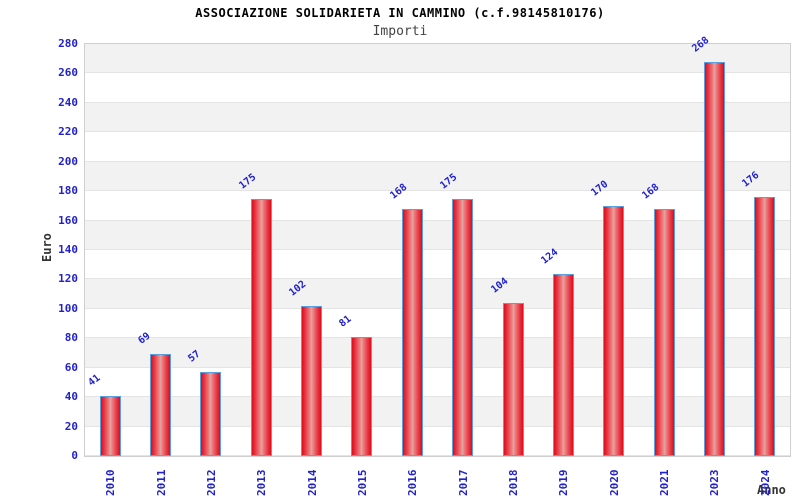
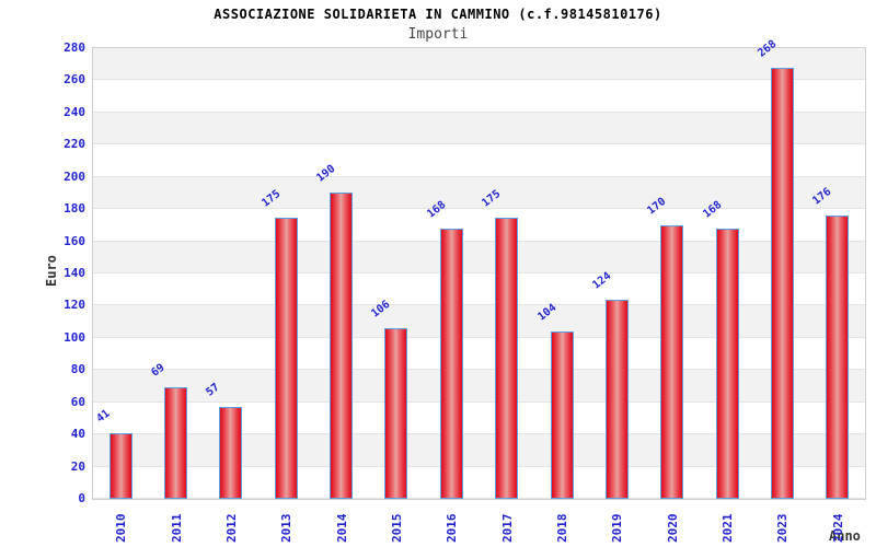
2014: 102 -> 190
2015: 81 -> 106
